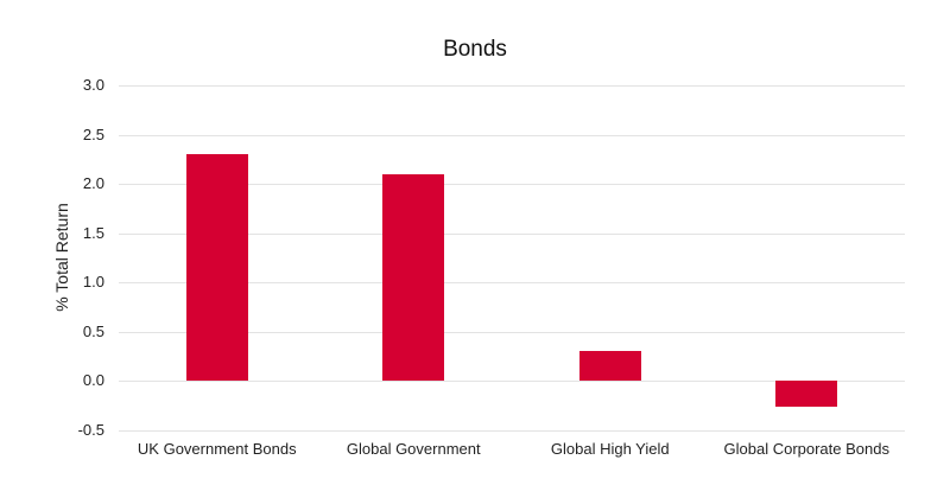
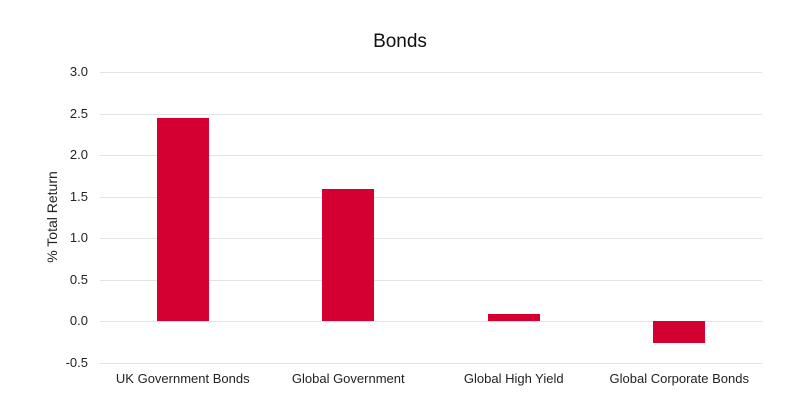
UK Government Bonds: 2.3 -> 2.5
Global Government: 2.1 -> 1.6
Global High Yield: 0.3 -> 0.1
